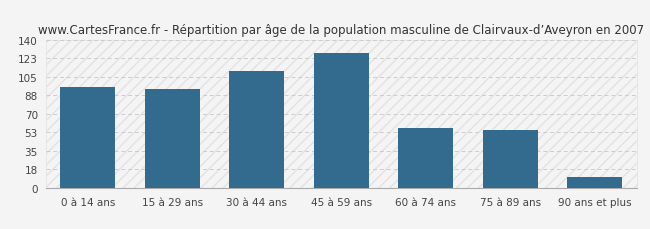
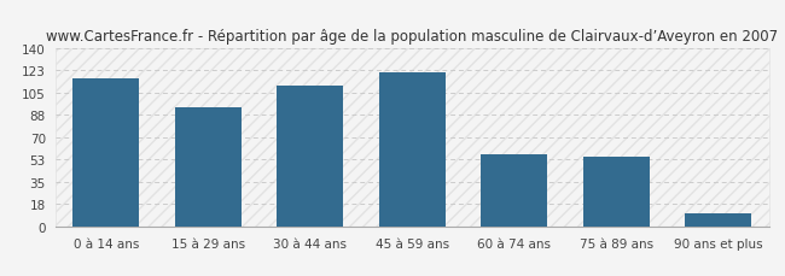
0 à 14 ans: 96 -> 117
45 à 59 ans: 128 -> 121
